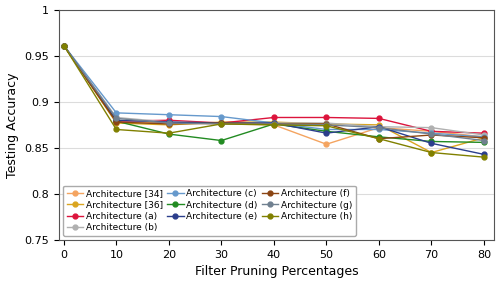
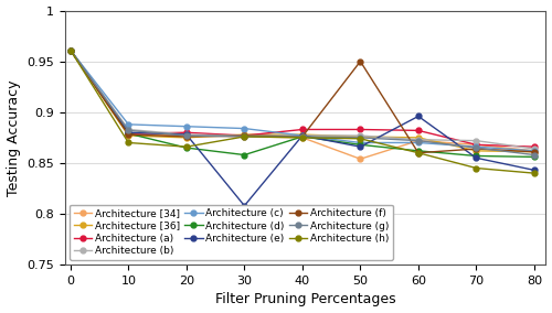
Architecture (e)/30: 0.877 -> 0.808
Architecture (f)/50: 0.876 -> 0.950
Architecture (e)/60: 0.873 -> 0.896
Architecture [36]/70: 0.845 -> 0.862
